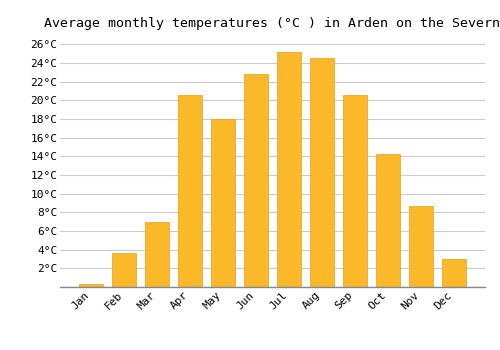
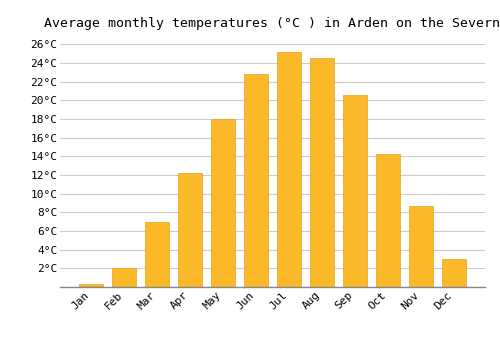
Feb: 3.6°C -> 2.0°C
Apr: 20.6°C -> 12.2°C
